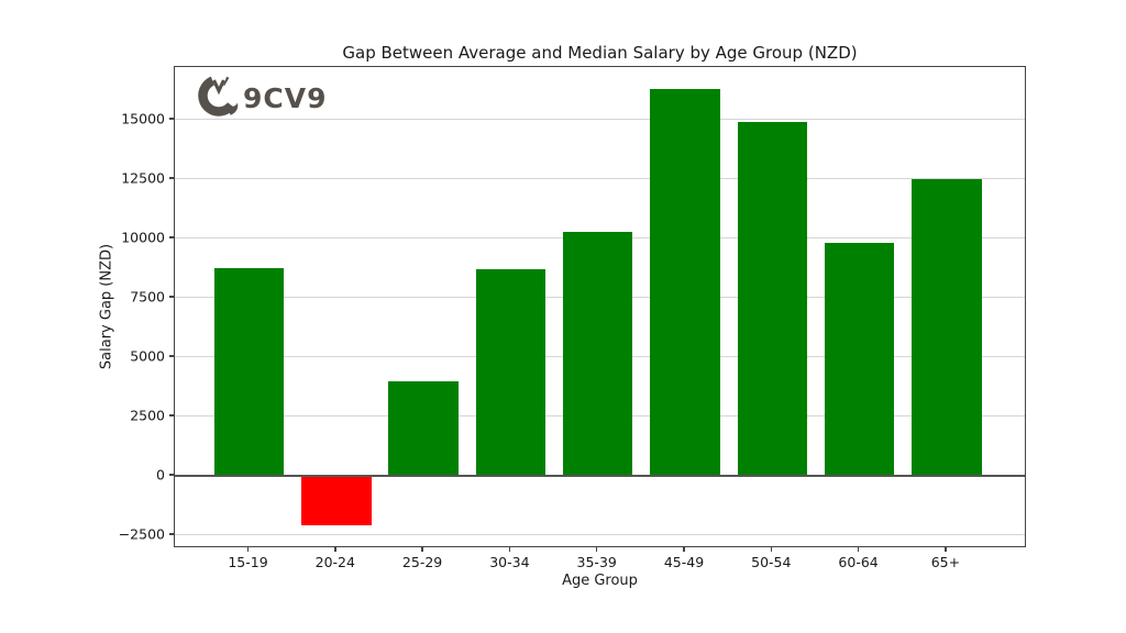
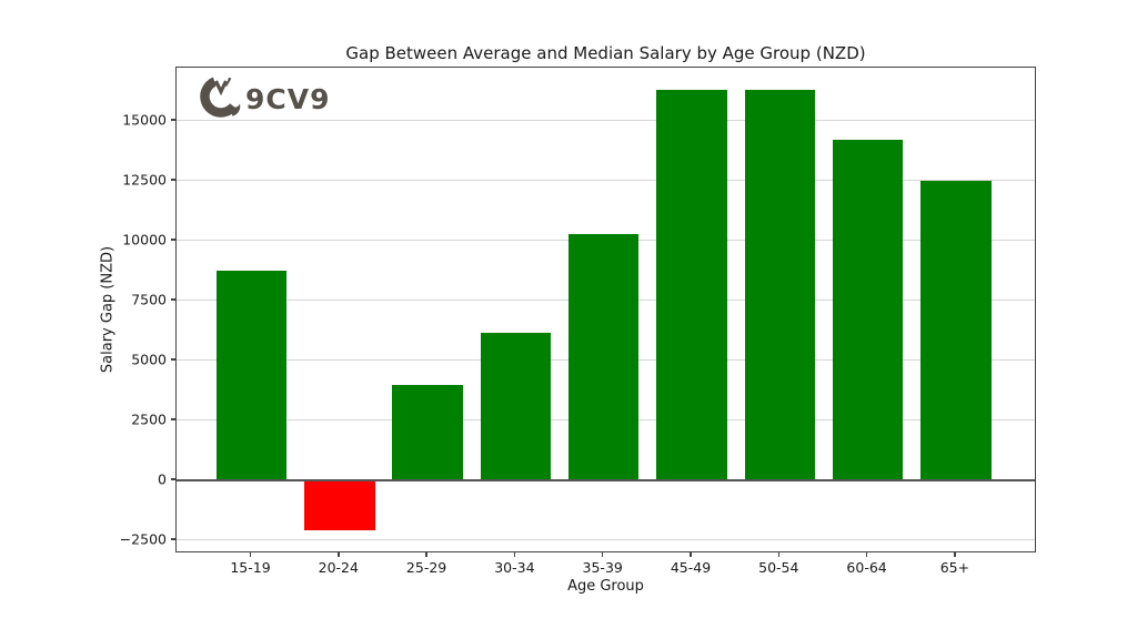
30-34: 8700 -> 6200
50-54: 14900 -> 16300
60-64: 9800 -> 14200
